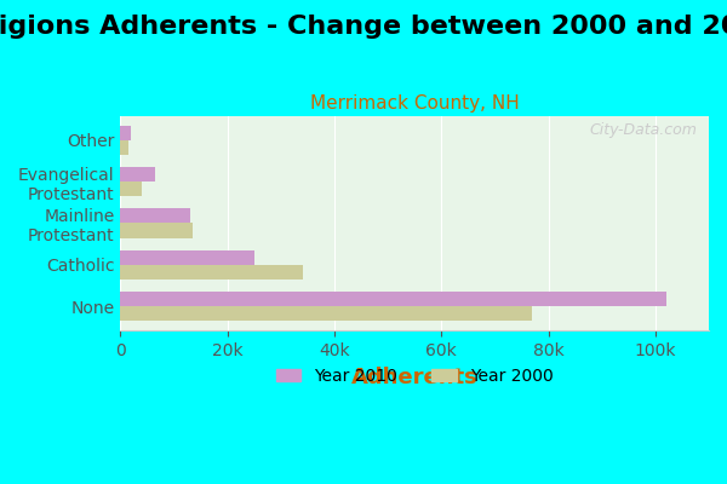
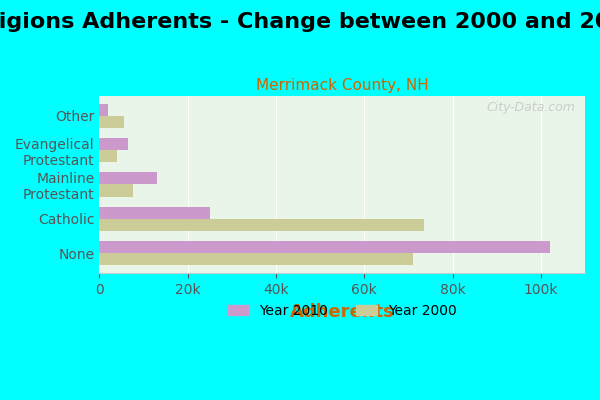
Year 2000/Other: 1.5k -> 5.5k
Year 2000/Mainline Protestant: 13.5k -> 7.5k
Year 2000/Catholic: 34.0k -> 73.5k
Year 2000/None: 77.0k -> 71.0k
